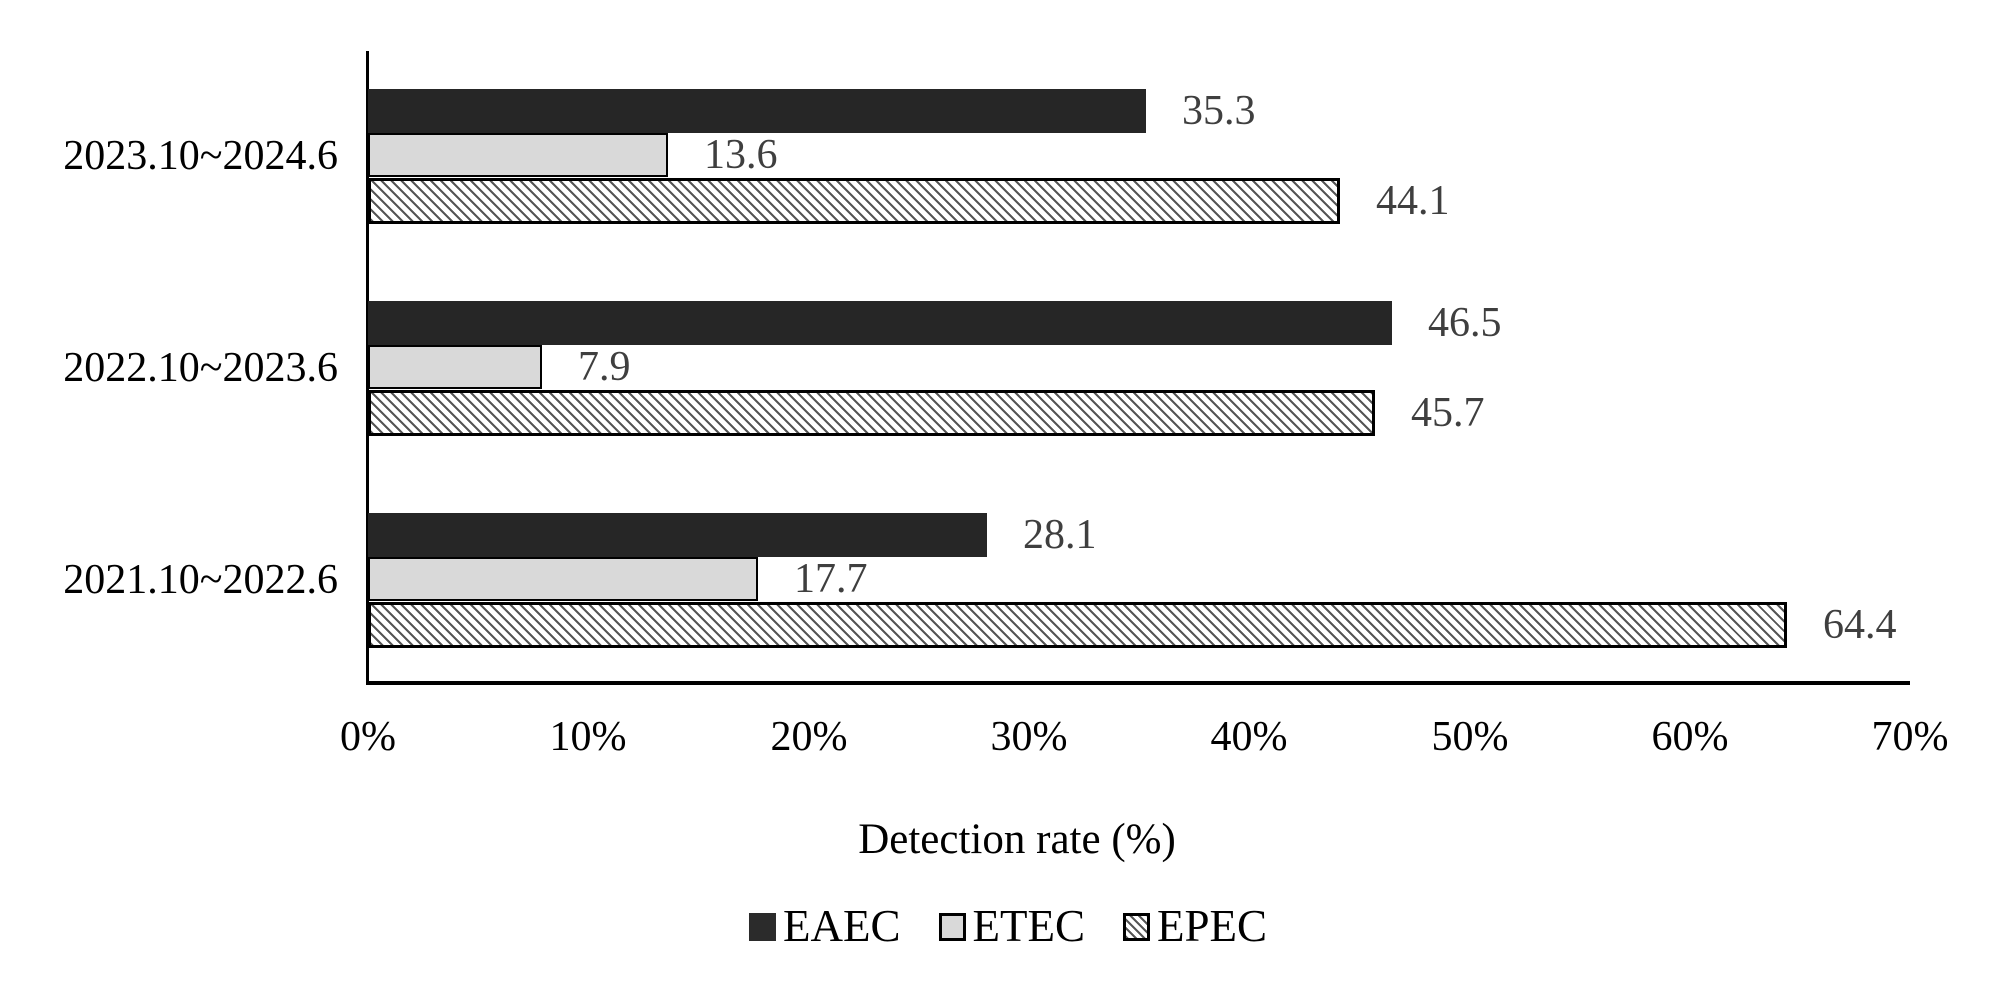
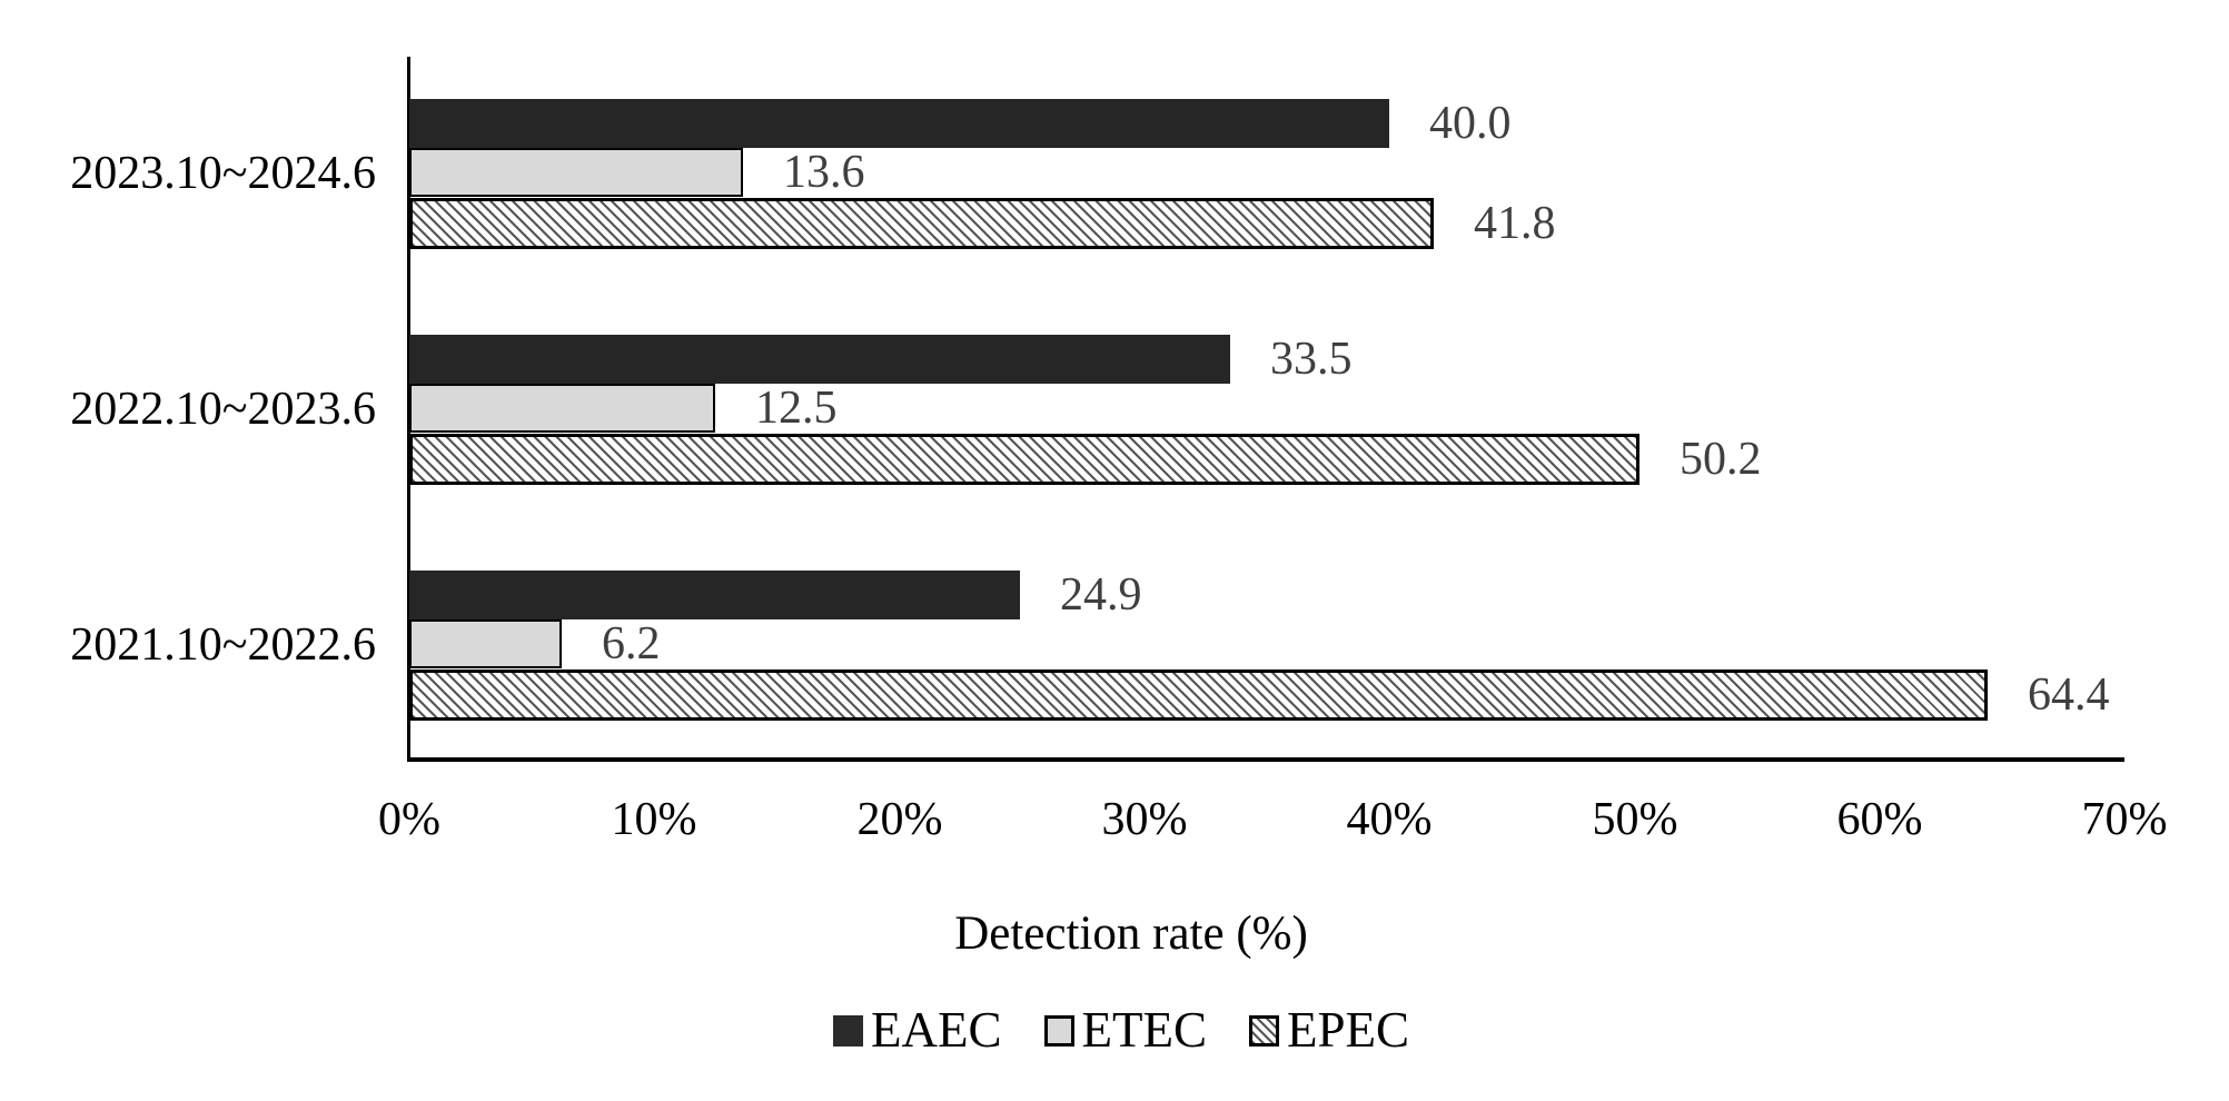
EAEC/2023.10~2024.6: 35.3 -> 40.0
EPEC/2023.10~2024.6: 44.1 -> 41.8
EAEC/2022.10~2023.6: 46.5 -> 33.5
ETEC/2022.10~2023.6: 7.9 -> 12.5
EPEC/2022.10~2023.6: 45.7 -> 50.2
EAEC/2021.10~2022.6: 28.1 -> 24.9
ETEC/2021.10~2022.6: 17.7 -> 6.2
